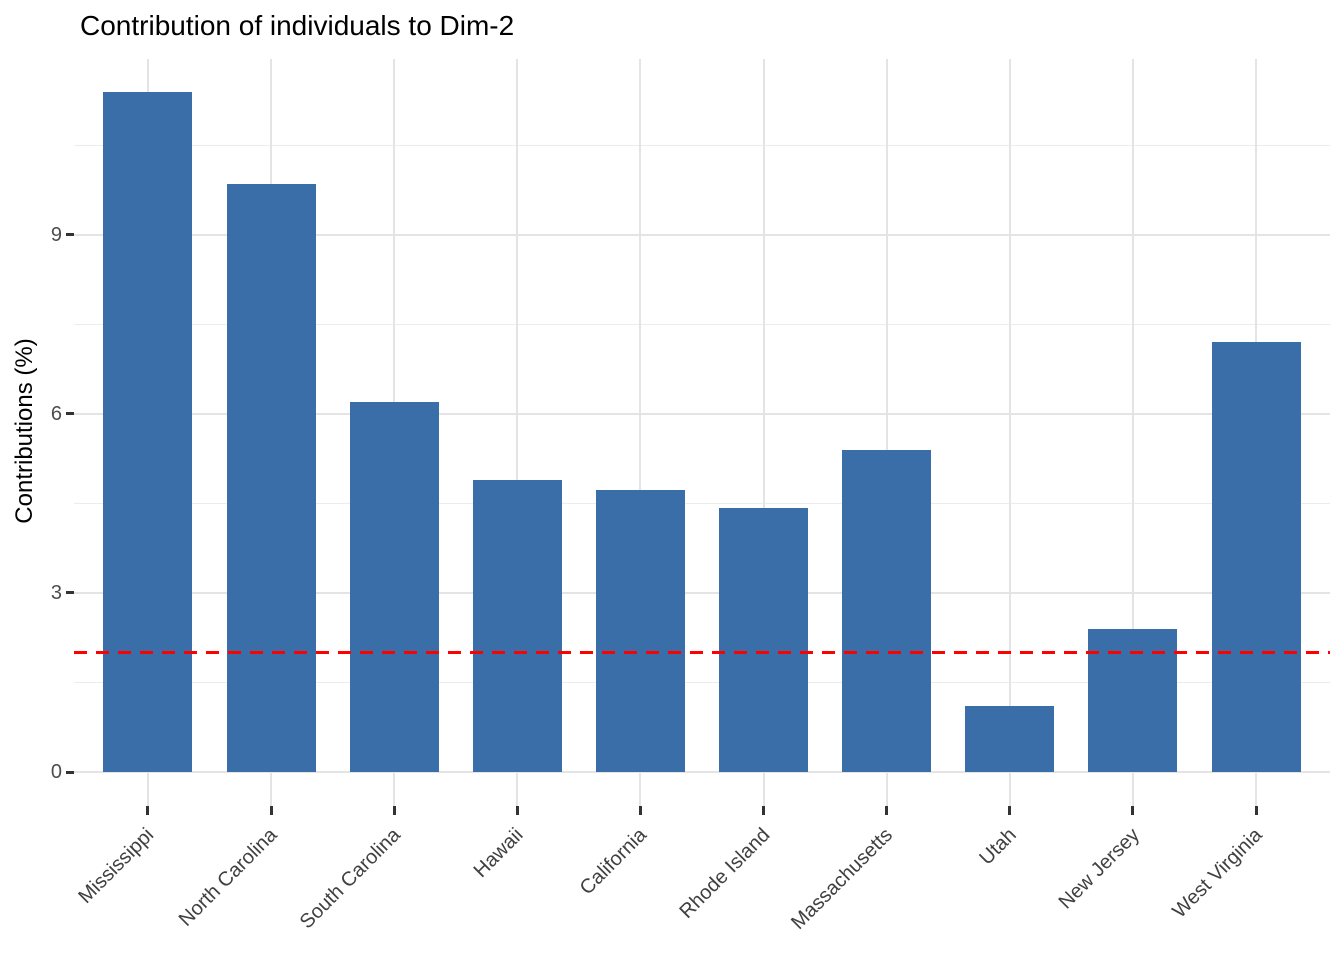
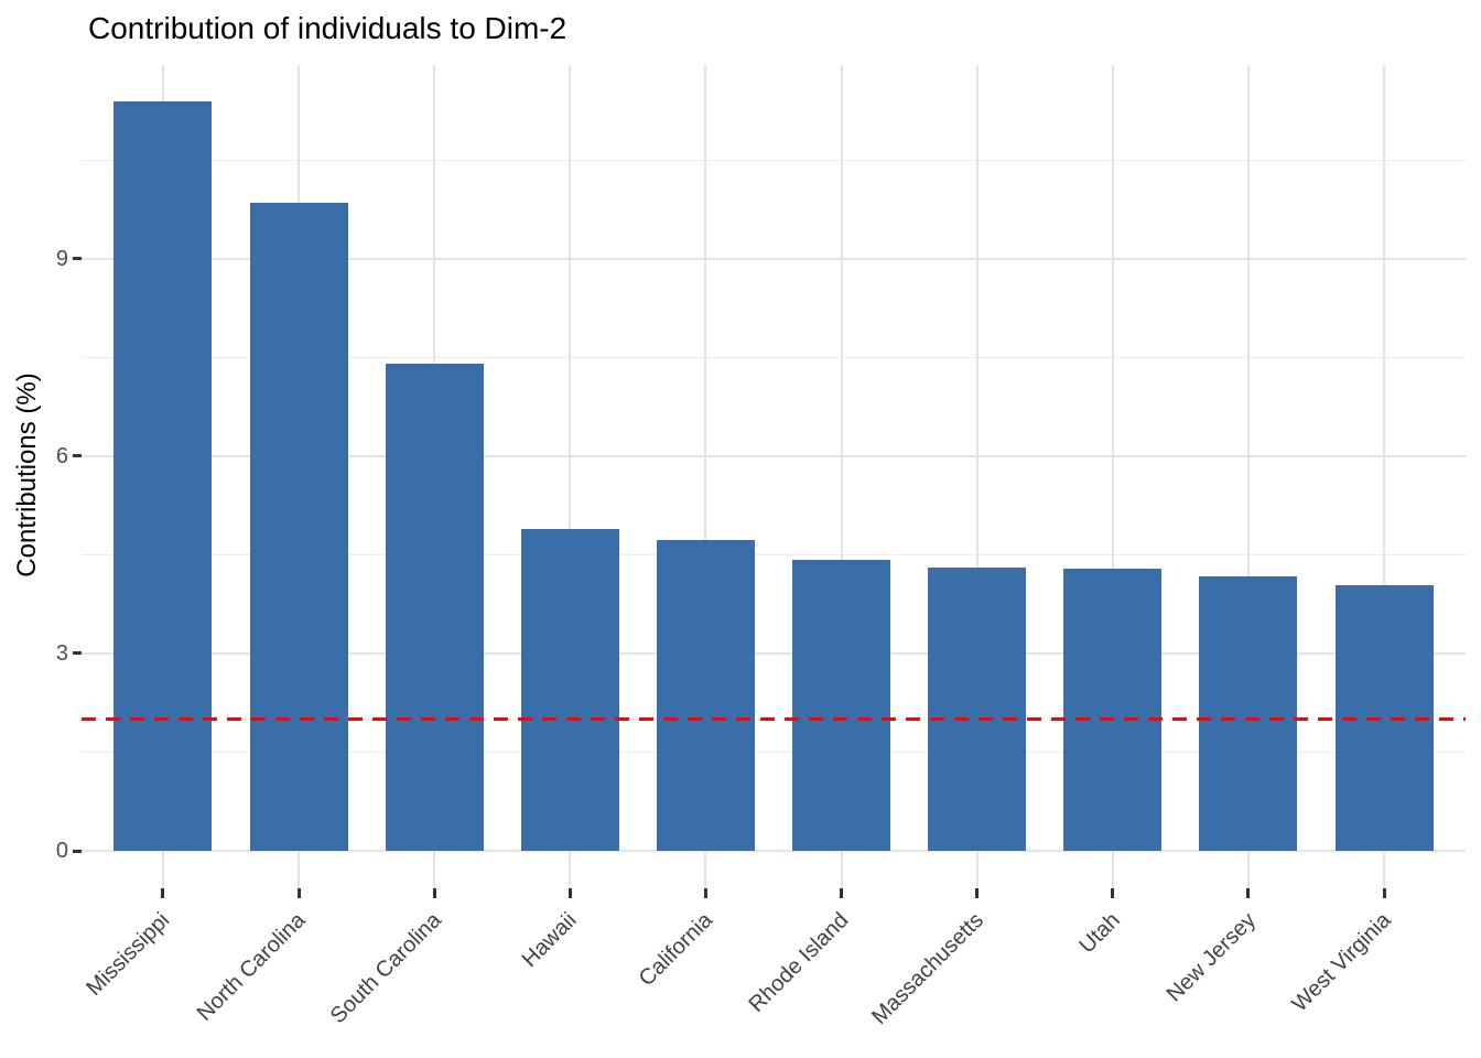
South Carolina: 6.2 -> 7.4
Massachusetts: 5.4 -> 4.3
Utah: 1.1 -> 4.3
New Jersey: 2.4 -> 4.2
West Virginia: 7.2 -> 4.0
